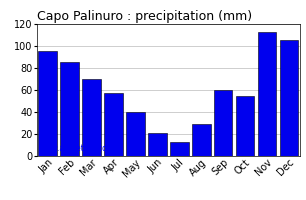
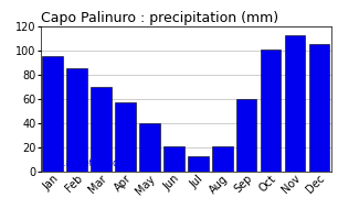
Aug: 29 -> 21
Oct: 55 -> 101
